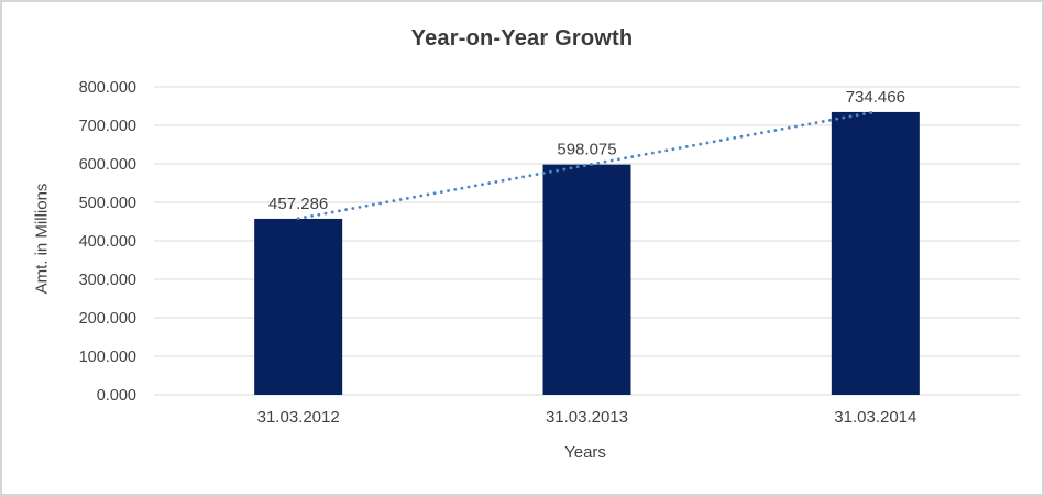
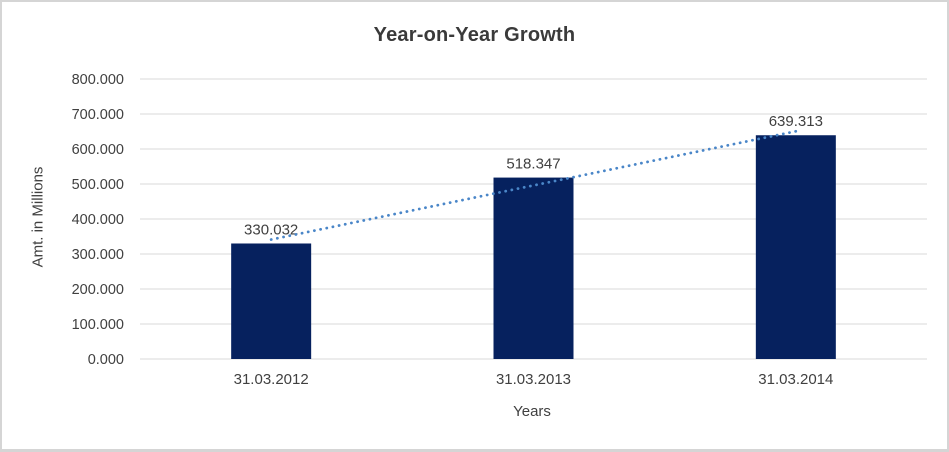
31.03.2012: 457.286 -> 330.032
31.03.2013: 598.075 -> 518.347
31.03.2014: 734.466 -> 639.313
